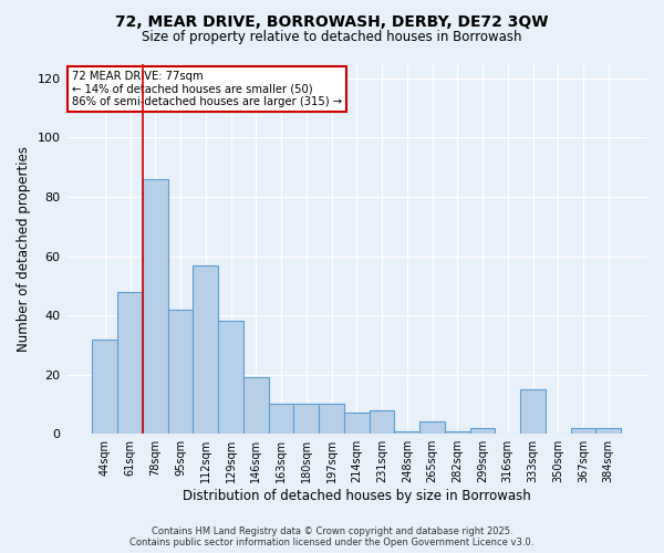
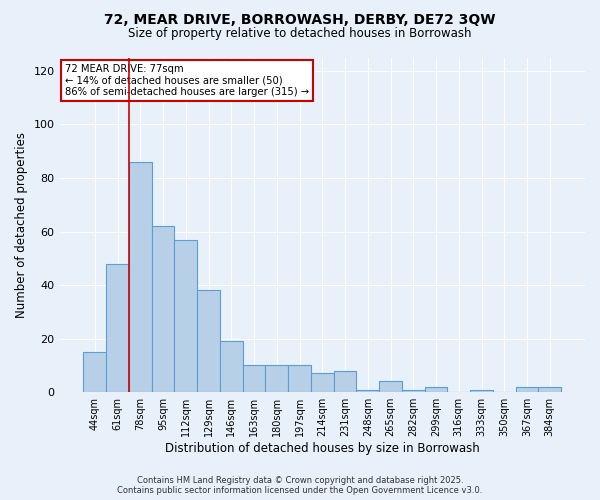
44sqm: 32 -> 15
95sqm: 42 -> 62
333sqm: 15 -> 1
